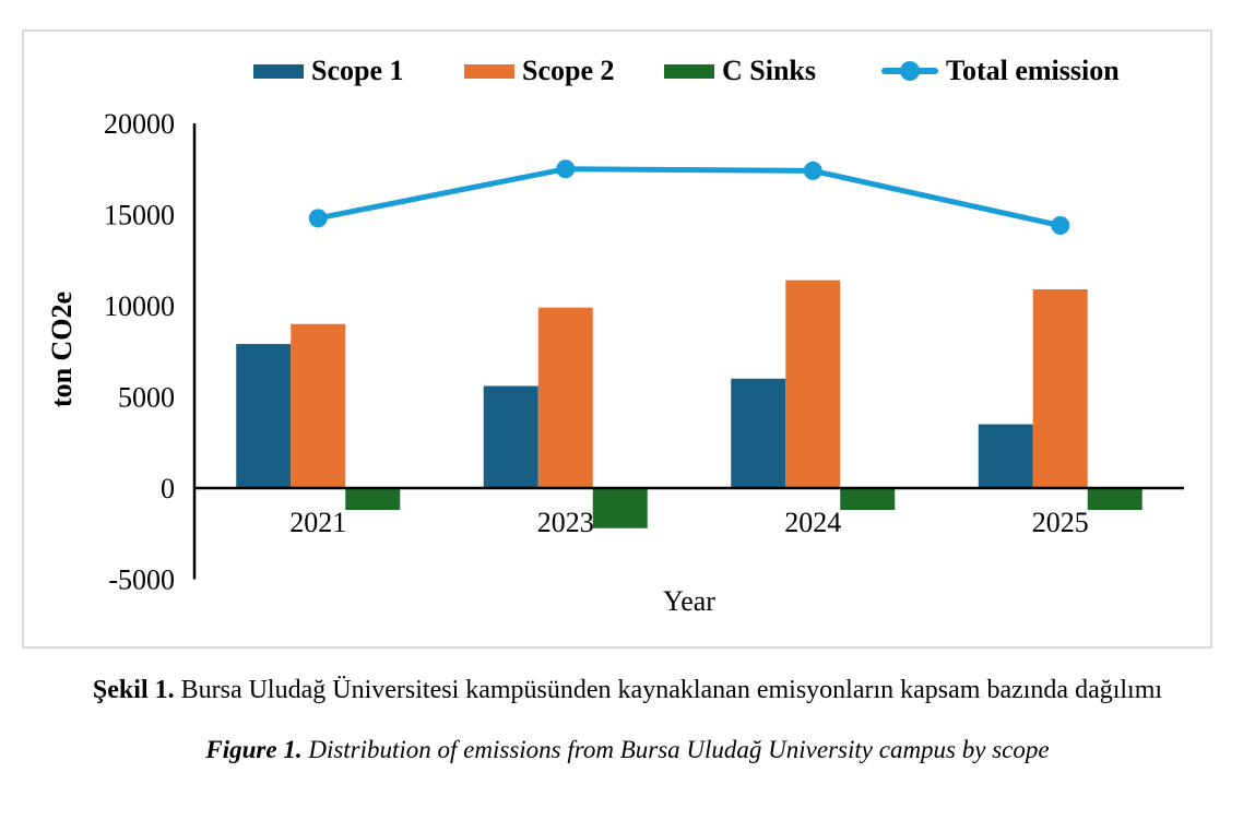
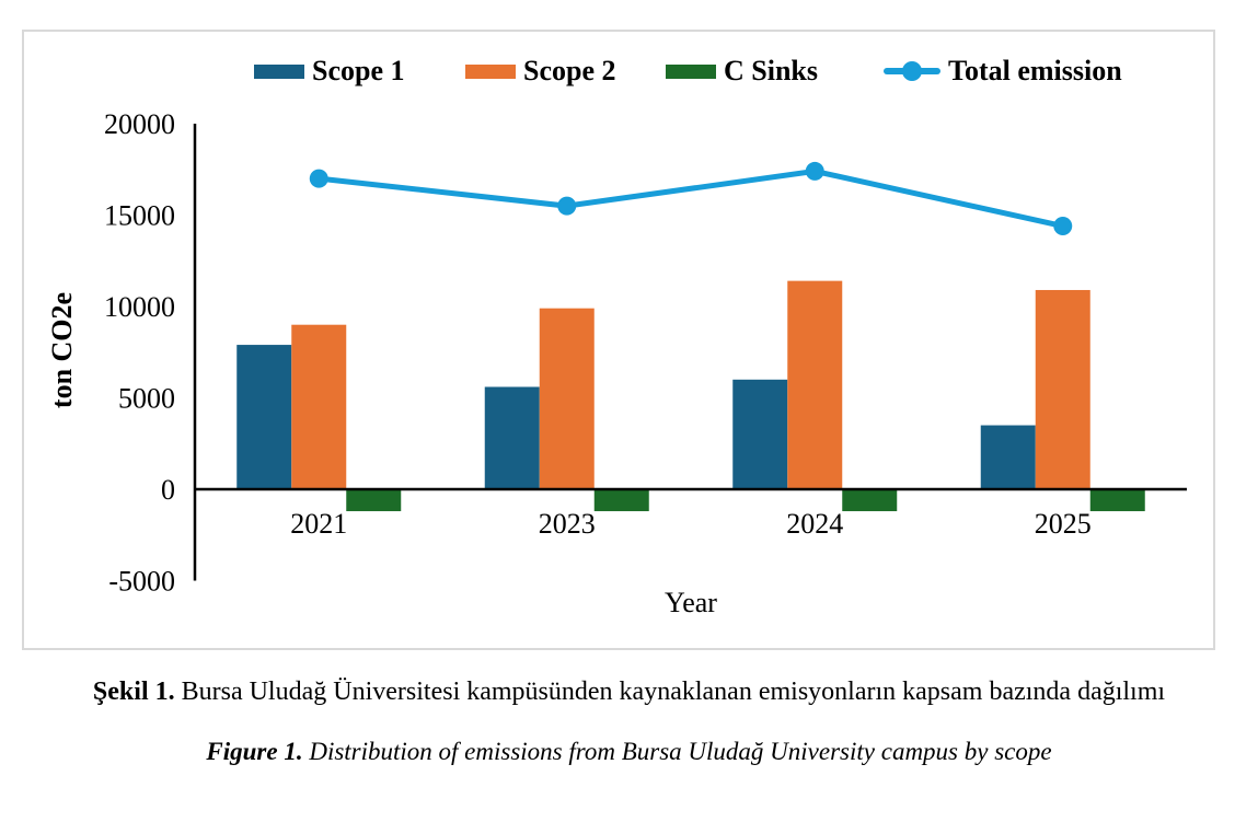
Total emission/2021: 14800 -> 17000
C Sinks/2023: -2200 -> -1200
Total emission/2023: 17500 -> 15500
